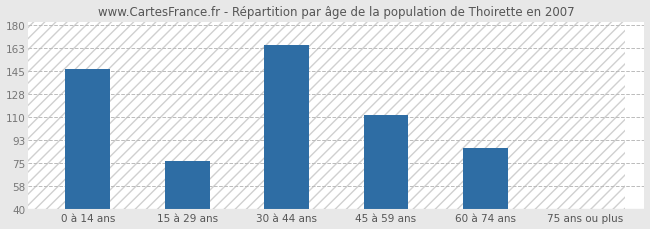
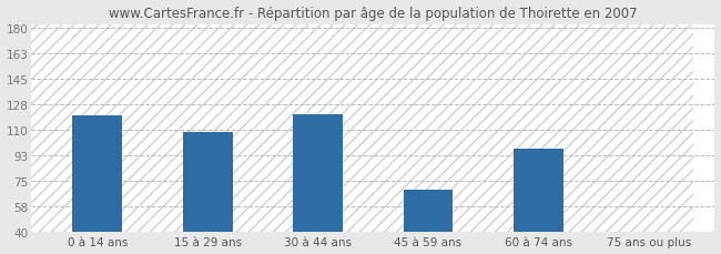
0 à 14 ans: 147 -> 120
15 à 29 ans: 77 -> 109
30 à 44 ans: 165 -> 121
45 à 59 ans: 112 -> 69
60 à 74 ans: 87 -> 97
